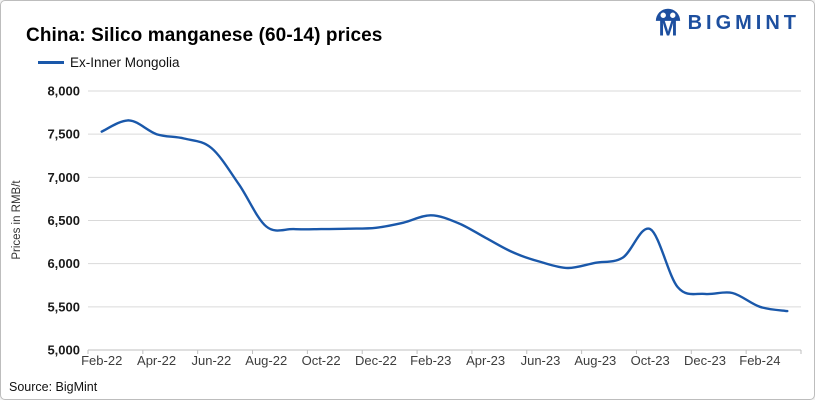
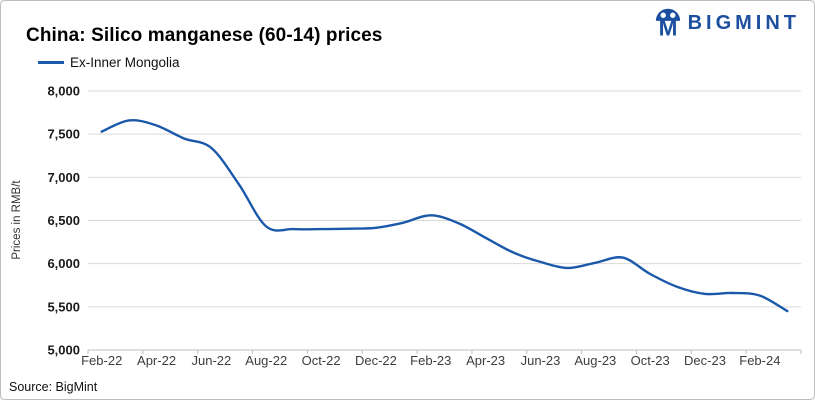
Apr-22: 7500 -> 7600
Oct-23: 6400 -> 5900
Feb-24: 5500 -> 5600
